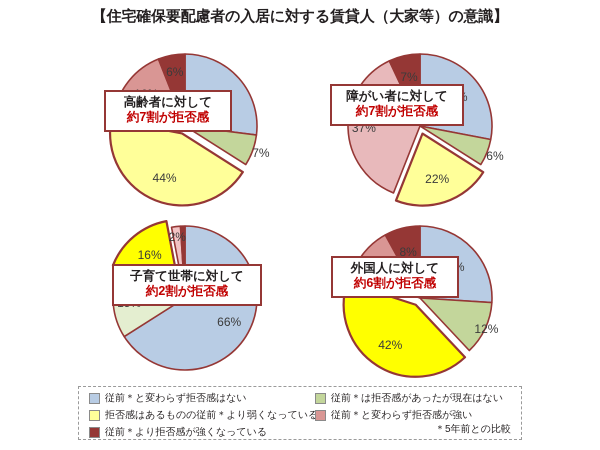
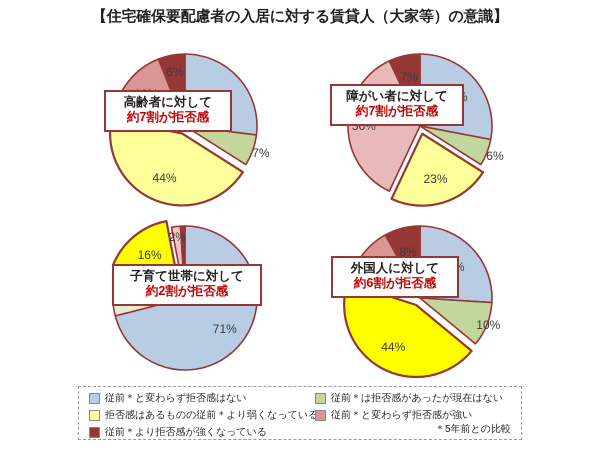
障がい者に対して/拒否感はあるものの従前＊より弱くなっている: 22% -> 23%
障がい者に対して/従前＊と変わらず拒否感が強い: 37% -> 36%
子育て世帯に対して/従前＊と変わらず拒否感はない: 66% -> 71%
子育て世帯に対して/従前＊は拒否感があったが現在はない: 15% -> 10%
外国人に対して/従前＊は拒否感があったが現在はない: 12% -> 10%
外国人に対して/拒否感はあるものの従前＊より弱くなっている: 42% -> 44%
